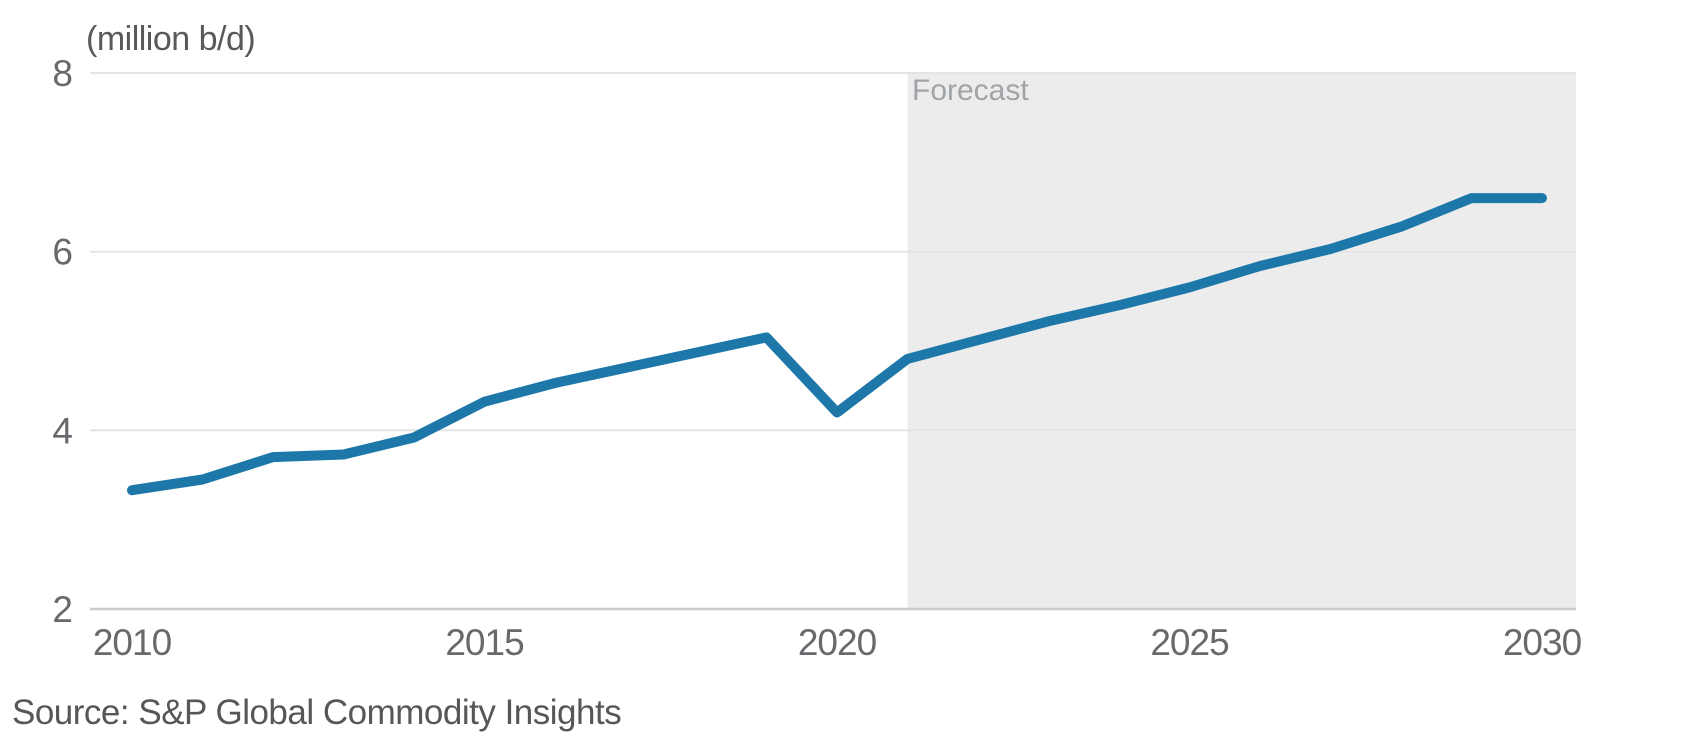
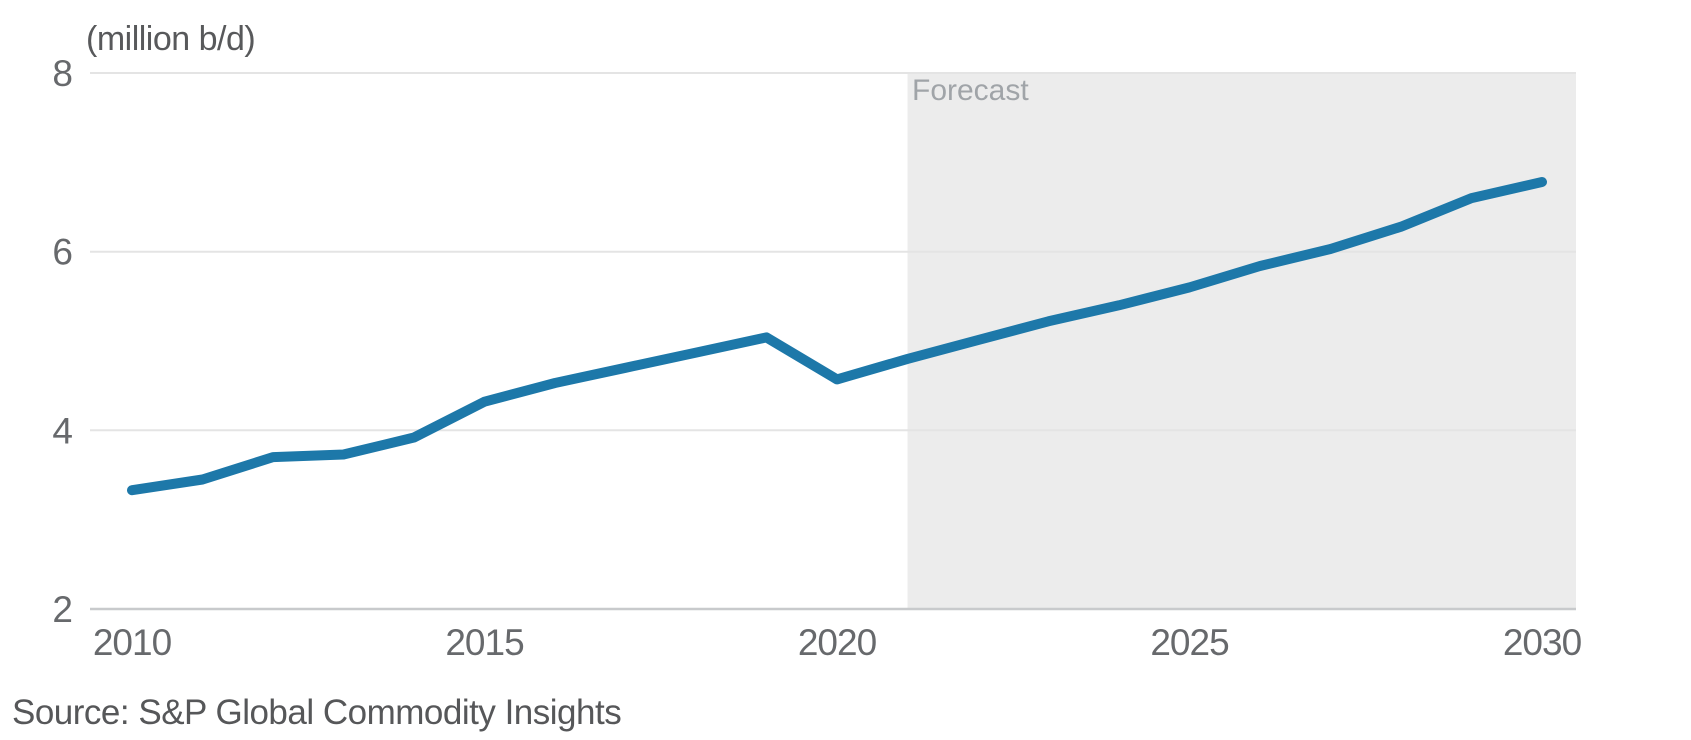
2020: 4.2 -> 4.6
2030: 6.6 -> 6.8
